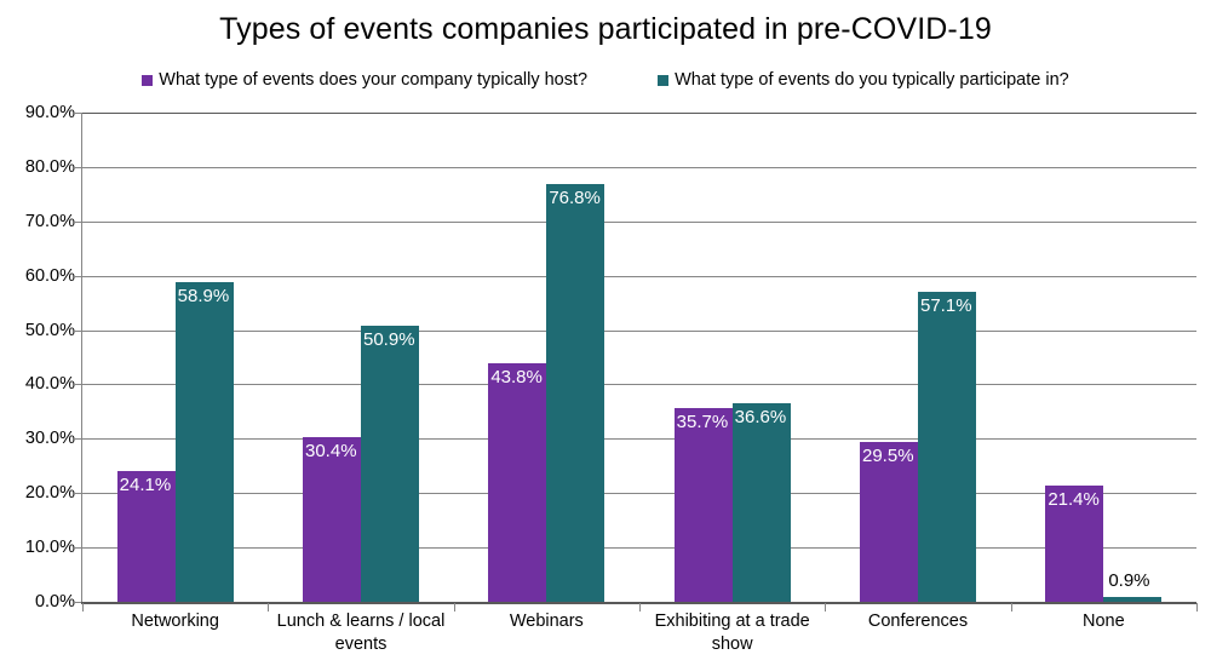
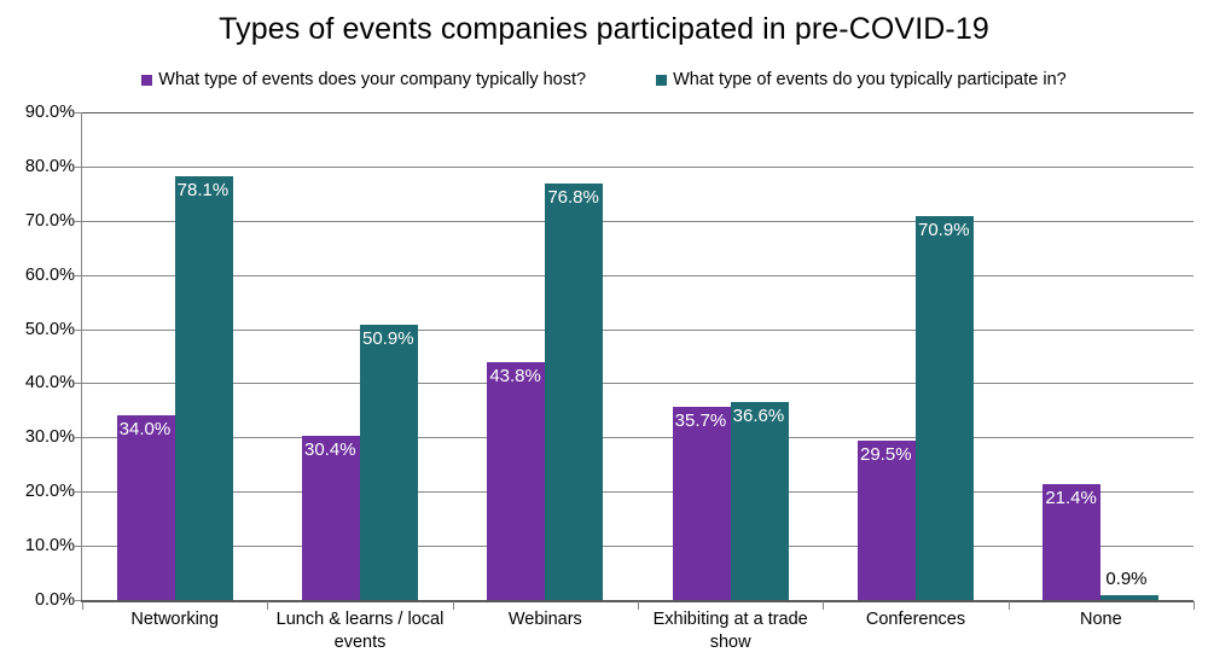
What type of events does your company typically host?/Networking: 24.1% -> 34.0%
What type of events do you typically participate in?/Networking: 58.9% -> 78.1%
What type of events do you typically participate in?/Conferences: 57.1% -> 70.9%
